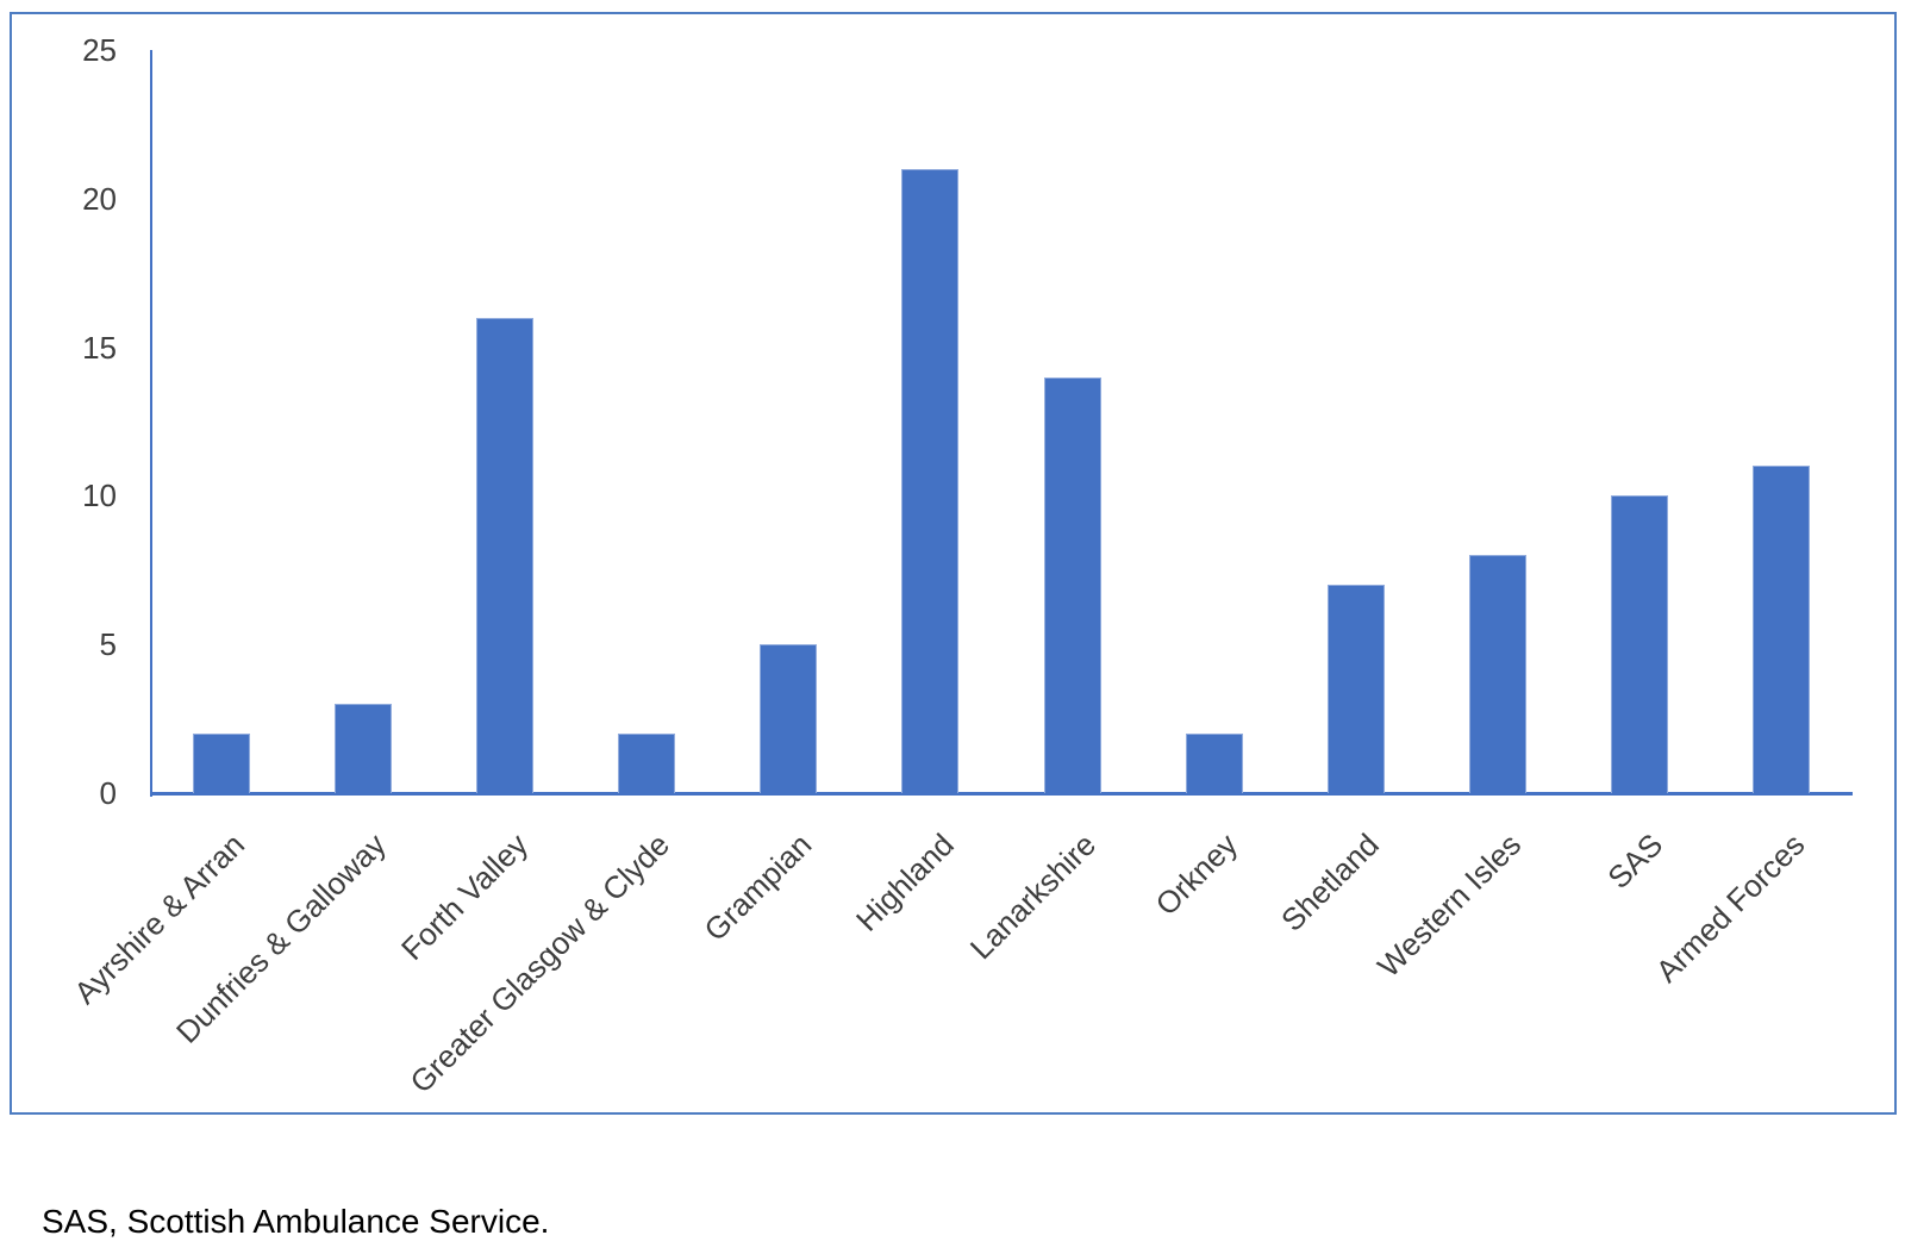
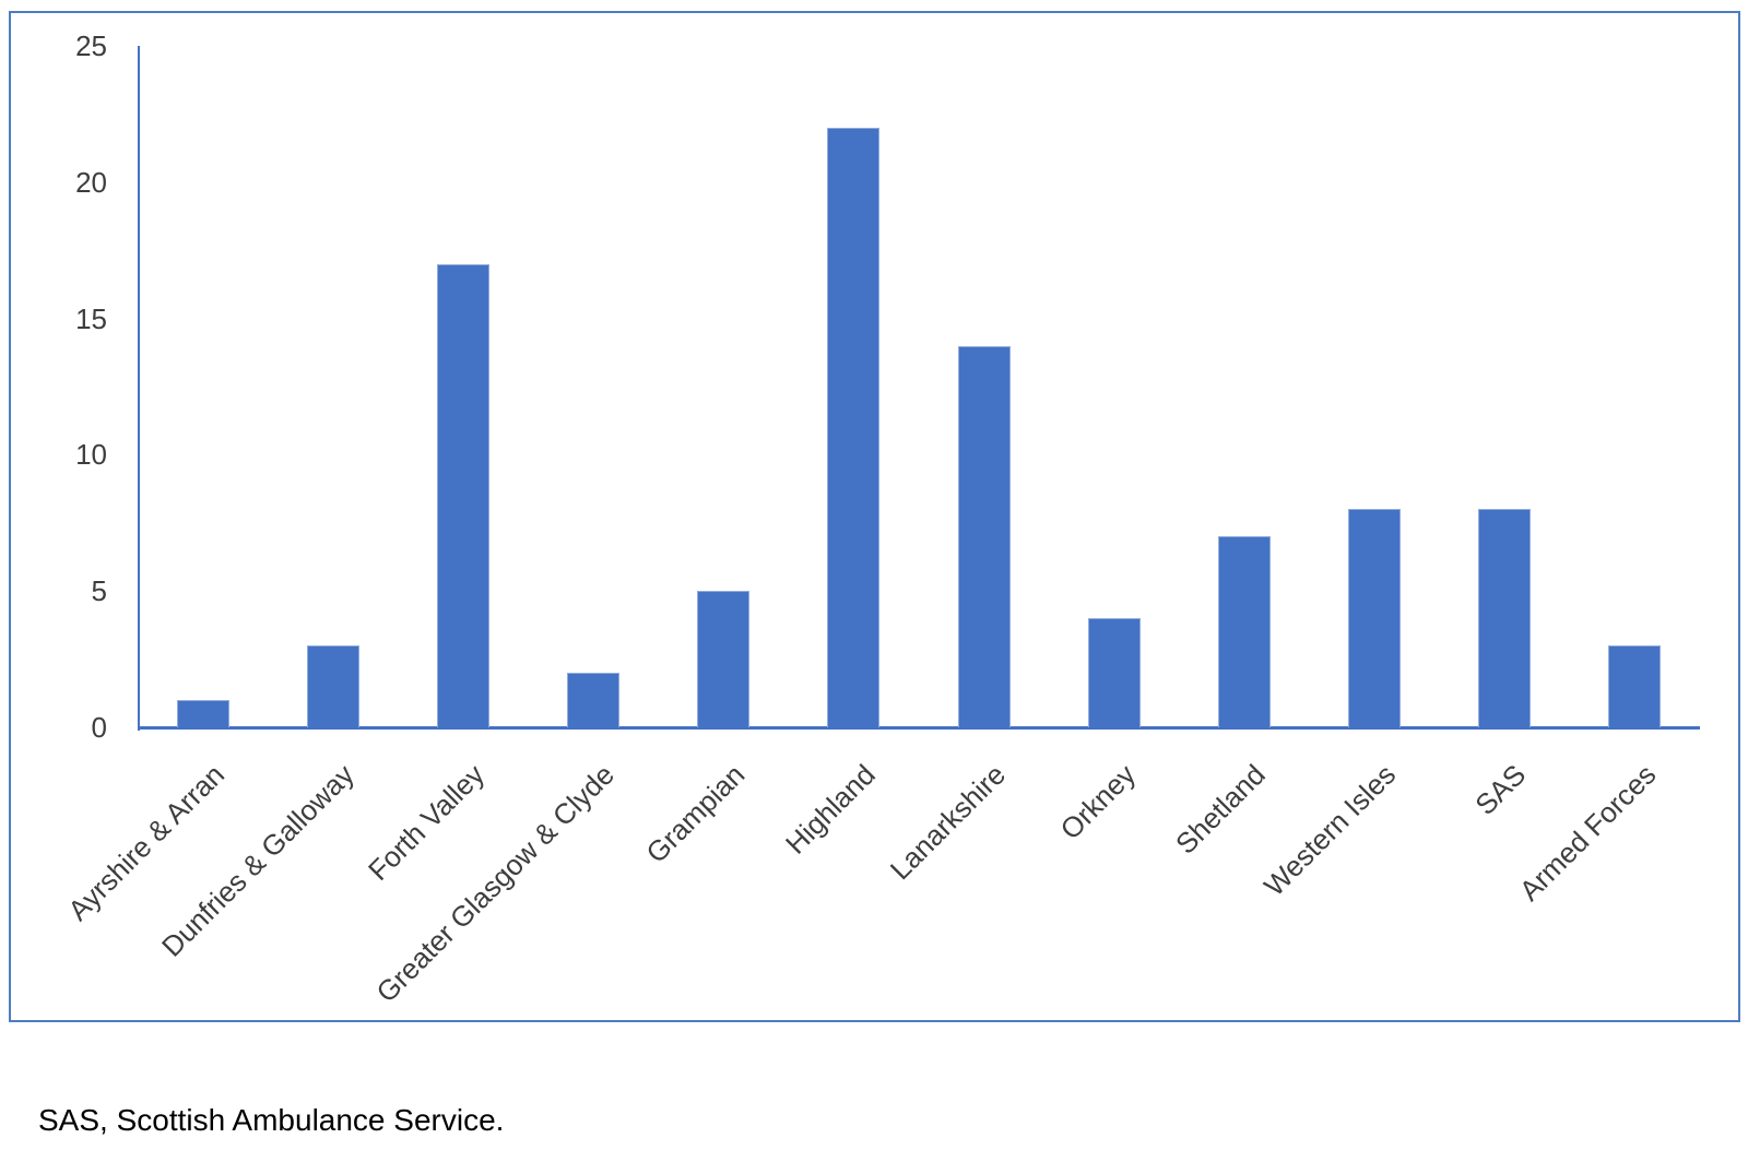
Ayrshire & Arran: 2 -> 1
Forth Valley: 16 -> 17
Highland: 21 -> 22
Orkney: 2 -> 4
SAS: 10 -> 8
Armed Forces: 11 -> 3
